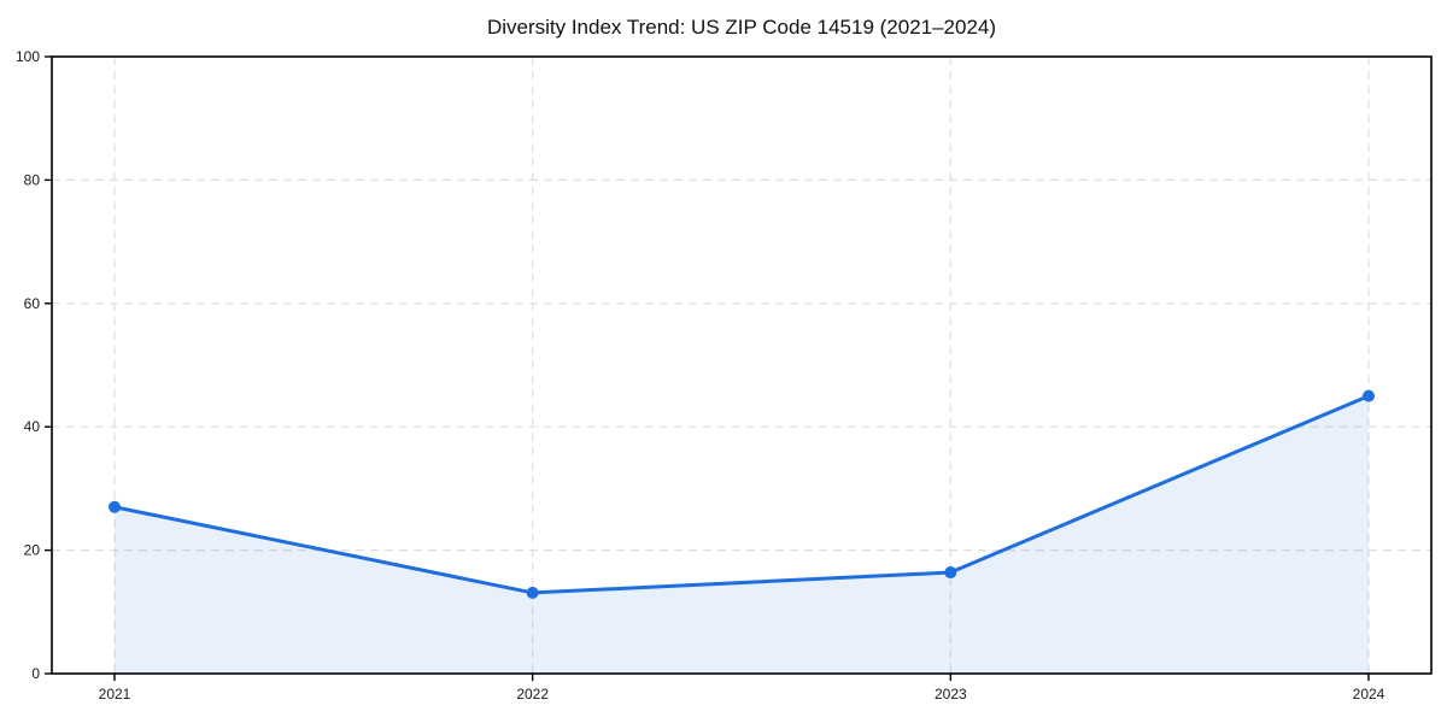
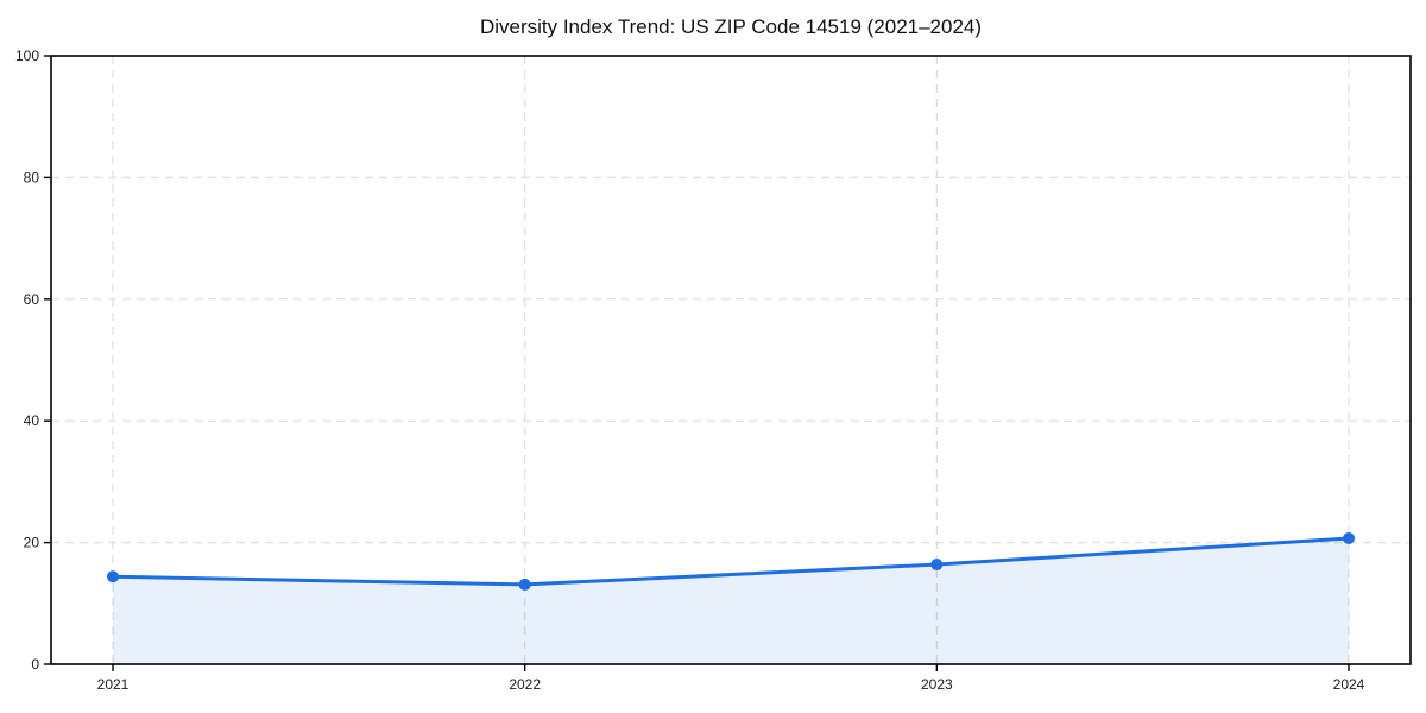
2021: 27 -> 14
2024: 45 -> 21
